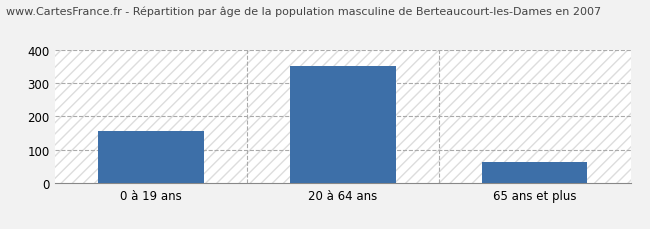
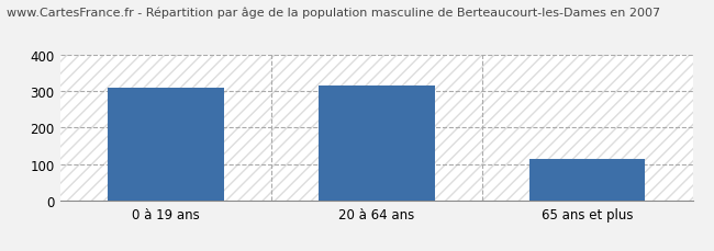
0 à 19 ans: 155 -> 310
20 à 64 ans: 352 -> 315
65 ans et plus: 63 -> 115
